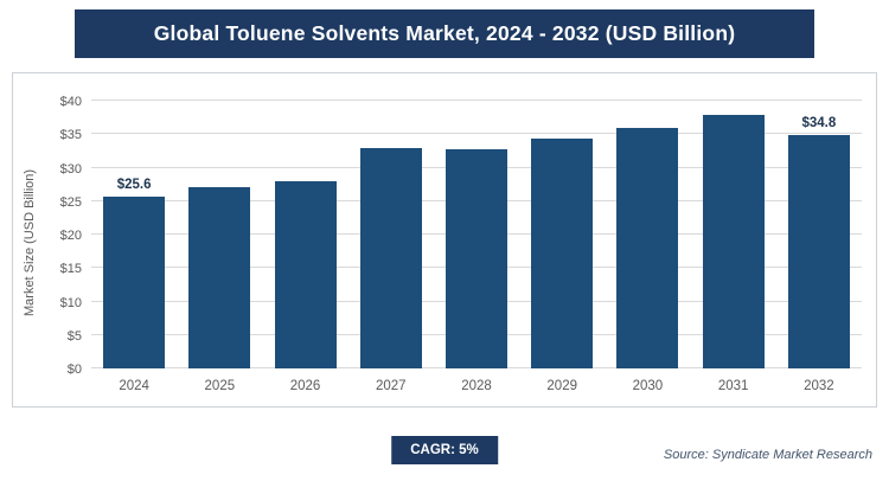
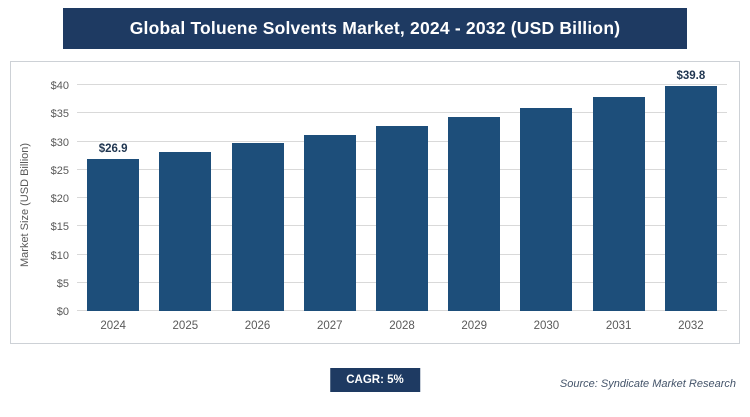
2024: $25.6 -> $26.9
2025: $27 -> $28
2026: $28 -> $30
2027: $33 -> $31
2032: $34.8 -> $39.8
